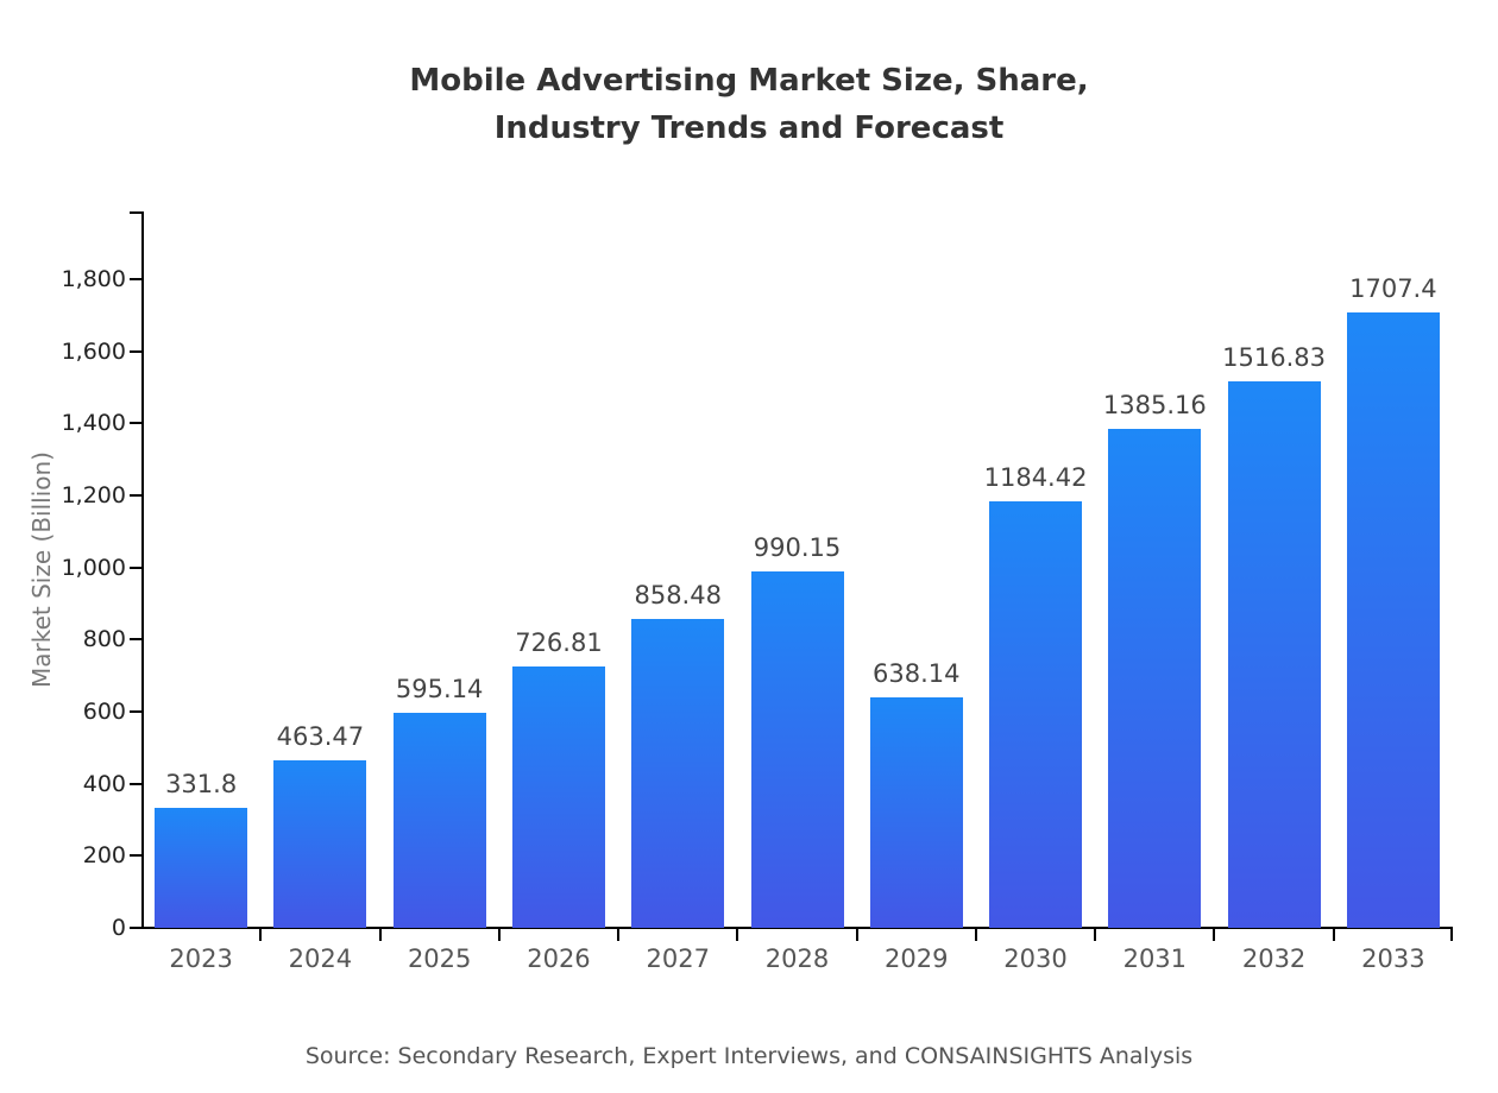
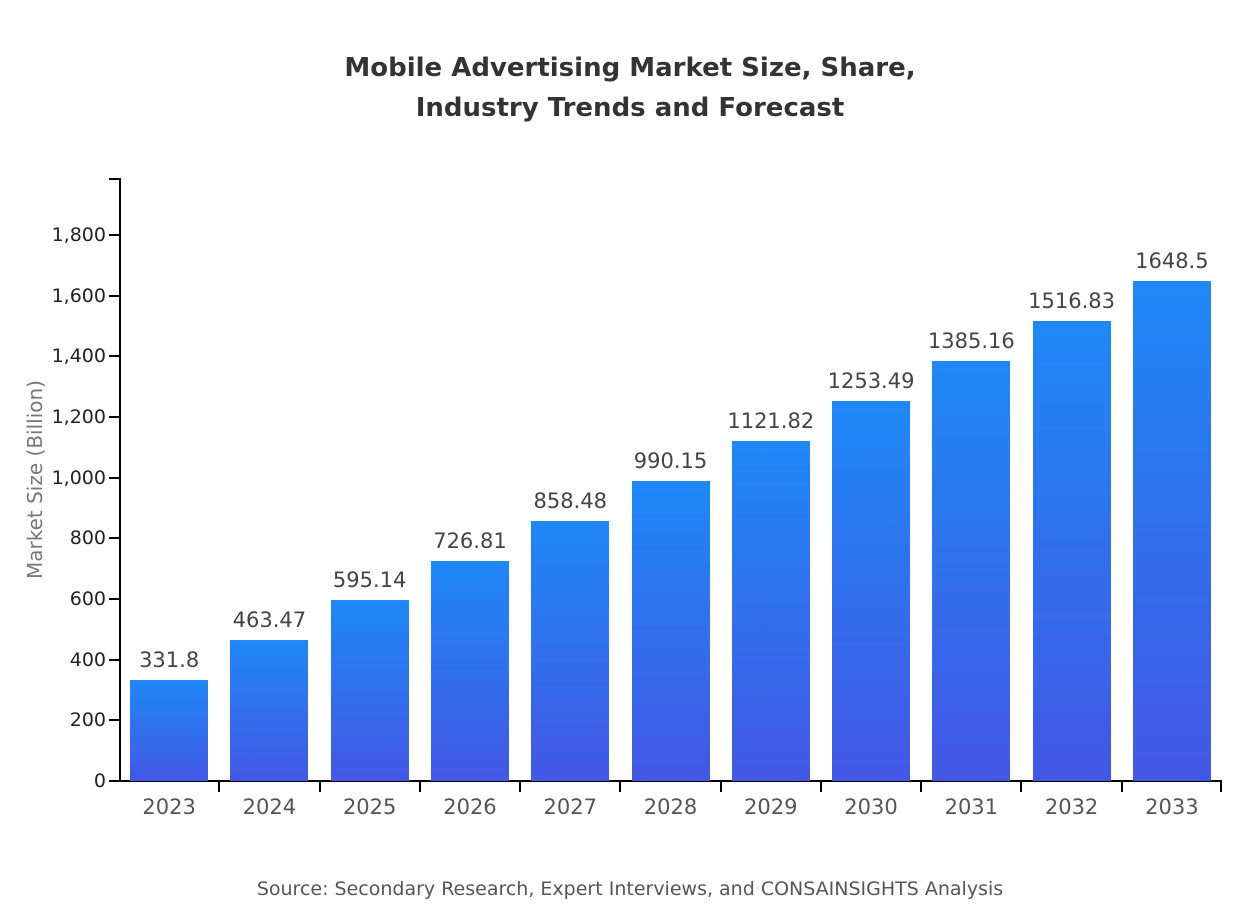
2029: 638.14 -> 1121.82
2030: 1184.42 -> 1253.49
2033: 1707.4 -> 1648.5
